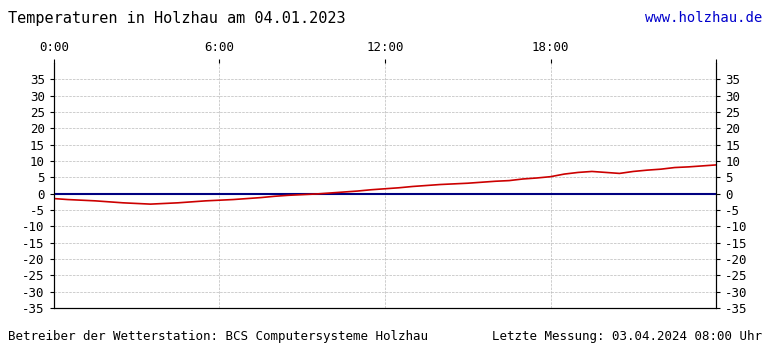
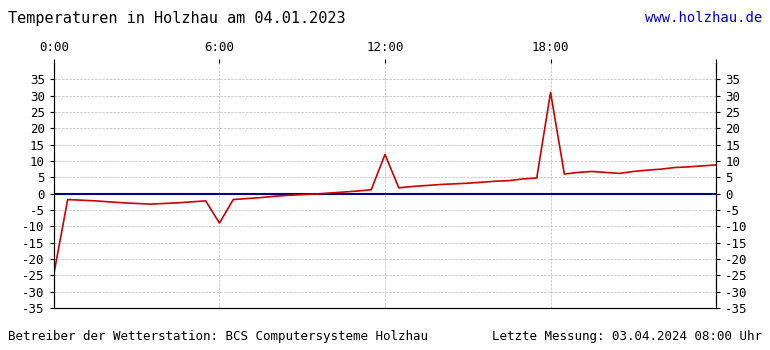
0:00: -1.5 -> -24.5
6:00: -2.0 -> -9.0
12:00: 1.5 -> 12.0
18:00: 5.2 -> 31.0
